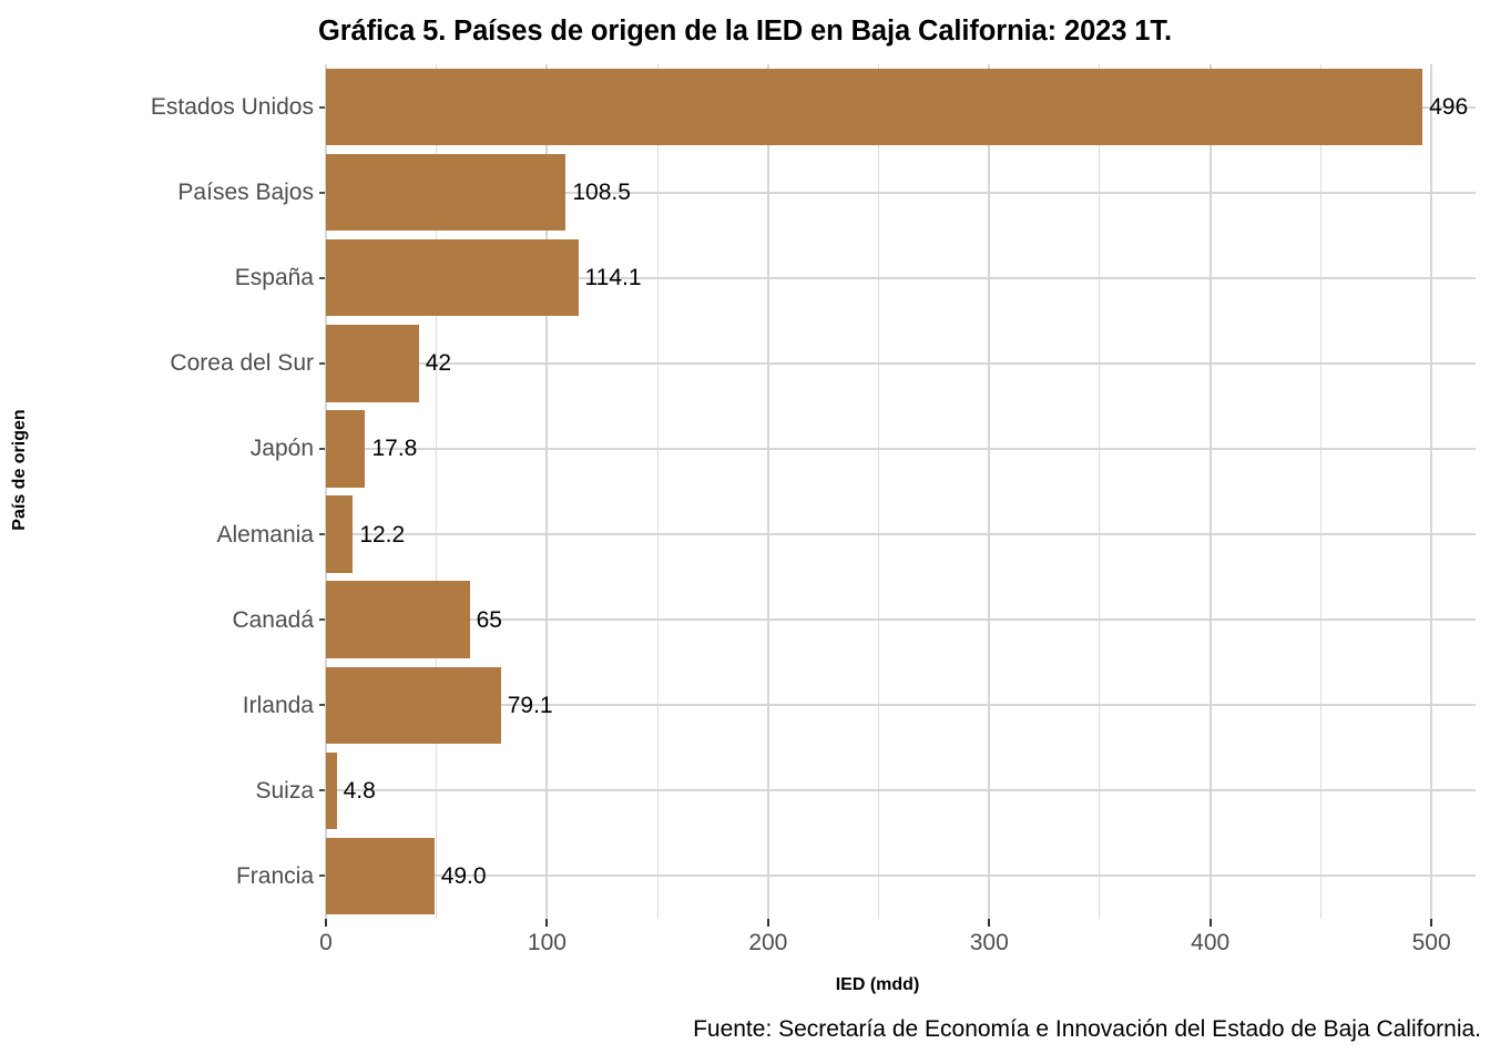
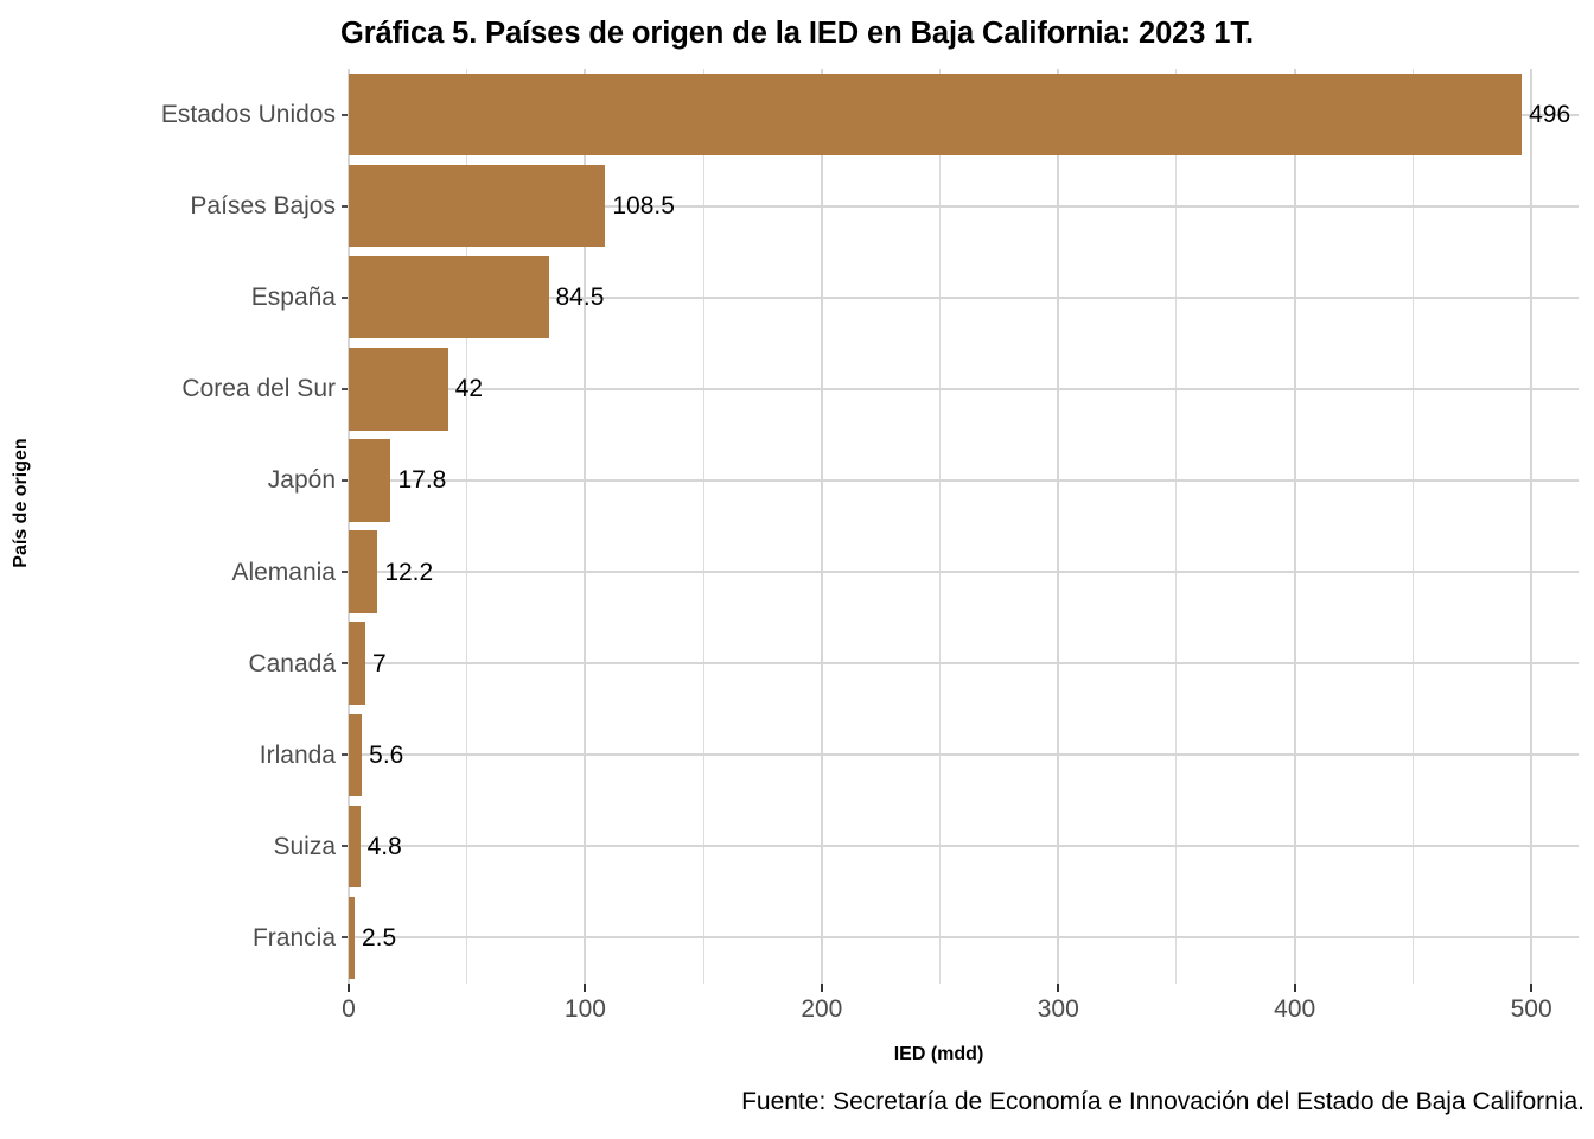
España: 114.1 -> 84.5
Canadá: 65 -> 7
Irlanda: 79.1 -> 5.6
Francia: 49.0 -> 2.5
